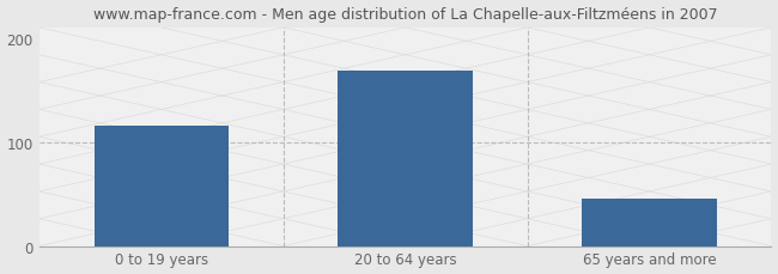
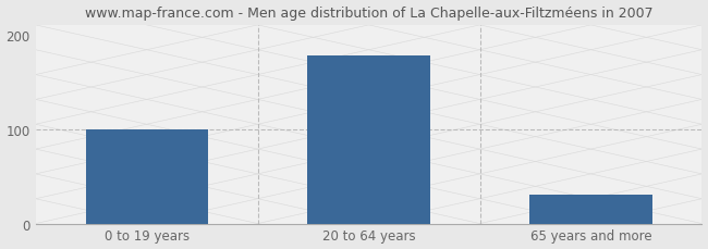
0 to 19 years: 116 -> 99
20 to 64 years: 168 -> 178
65 years and more: 46 -> 30
